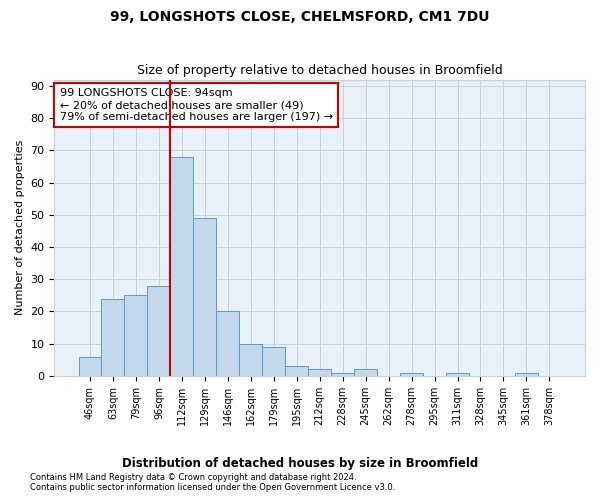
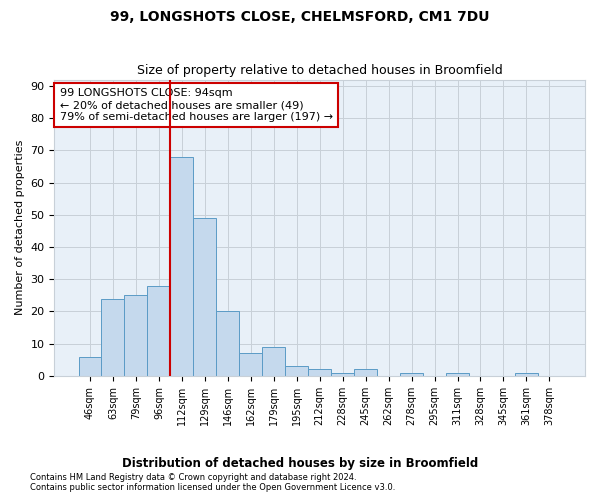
162sqm: 10 -> 7
